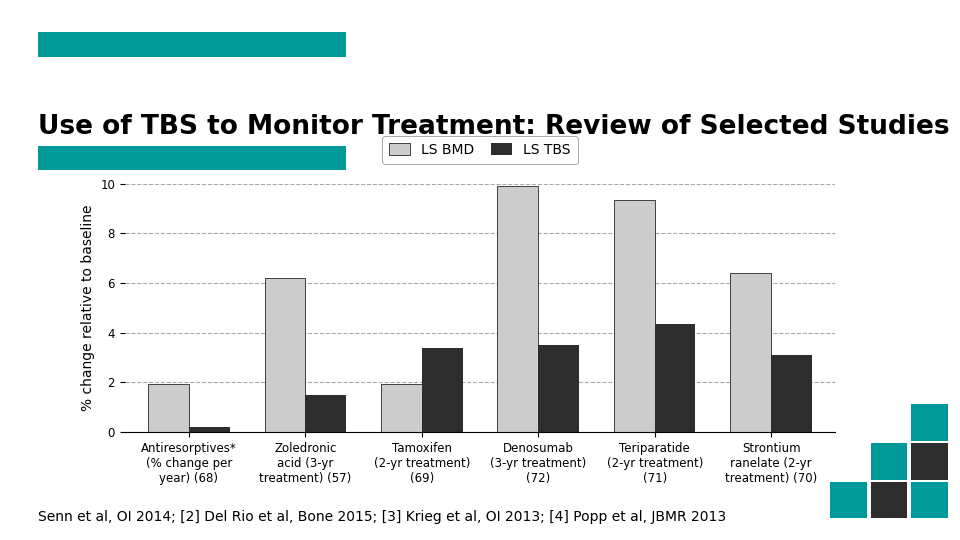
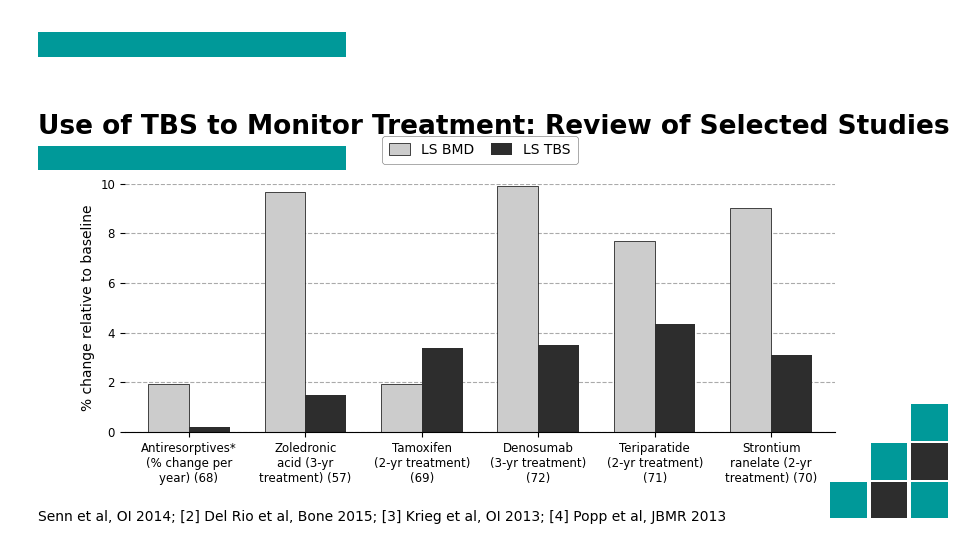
LS BMD/Zoledronic acid (3-yr treatment) (57): 6.20 -> 9.65
LS BMD/Teriparatide (2-yr treatment) (71): 9.35 -> 7.70
LS BMD/Strontium ranelate (2-yr treatment) (70): 6.40 -> 9.00
